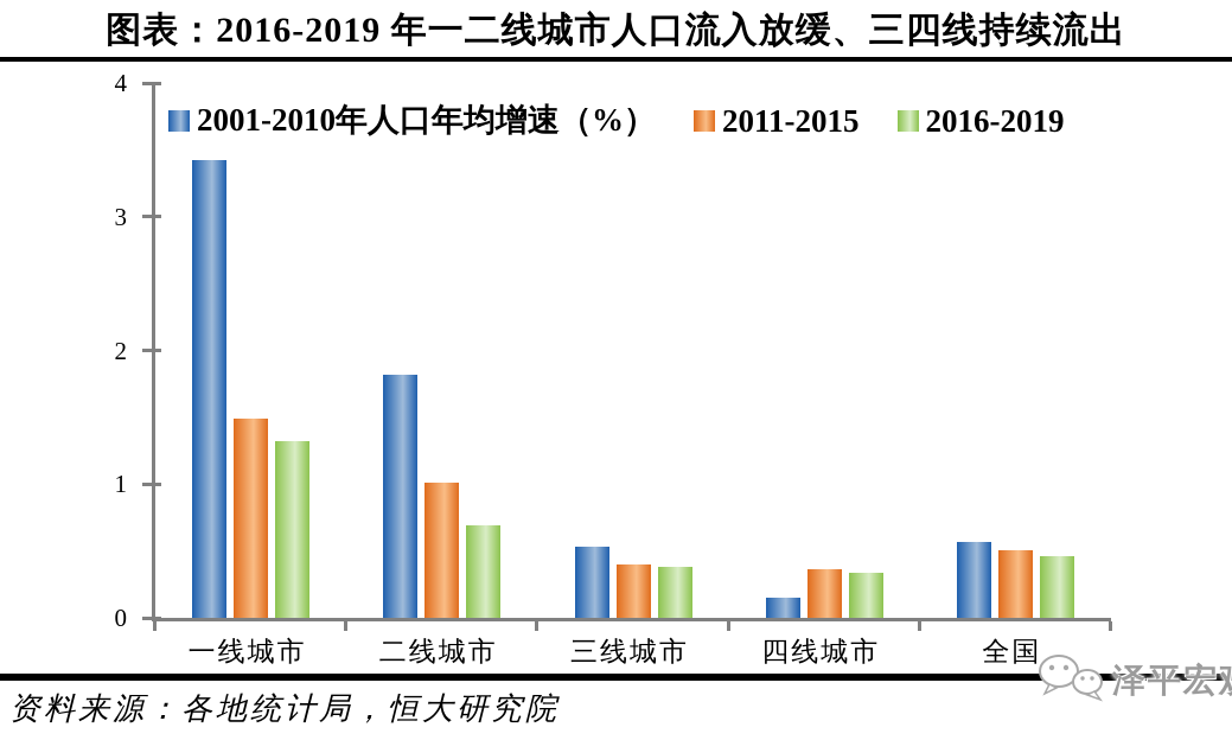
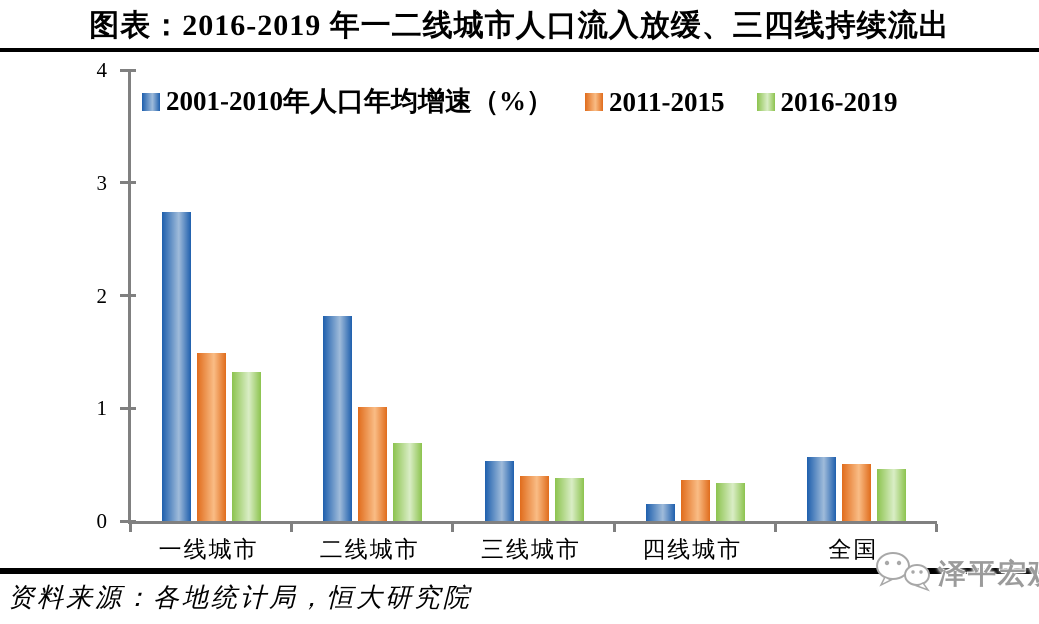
2001-2010年人口年均增速（%）/一线城市: 3.42 -> 2.74
